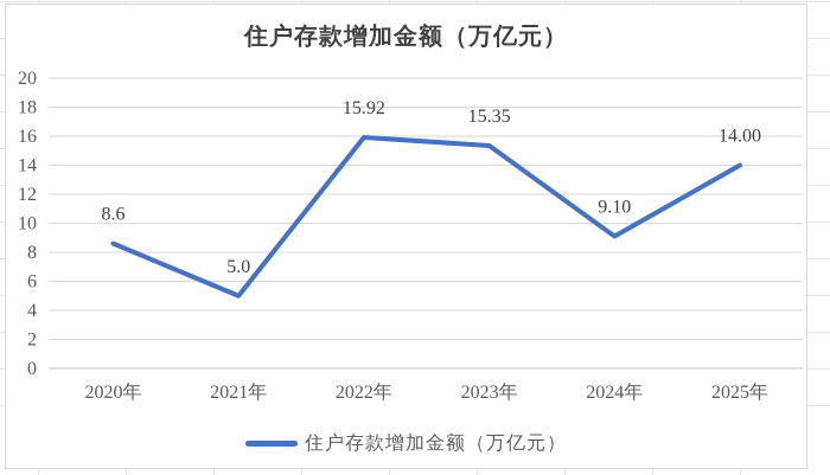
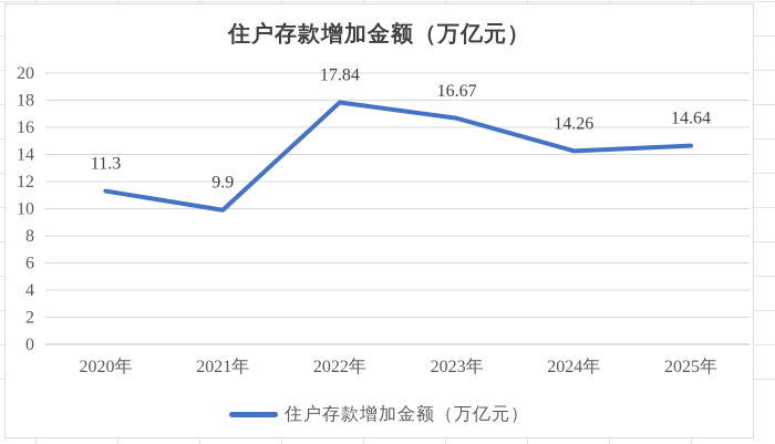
2020年: 8.6 -> 11.3
2021年: 5.0 -> 9.9
2022年: 15.92 -> 17.84
2023年: 15.35 -> 16.67
2024年: 9.10 -> 14.26
2025年: 14.00 -> 14.64
